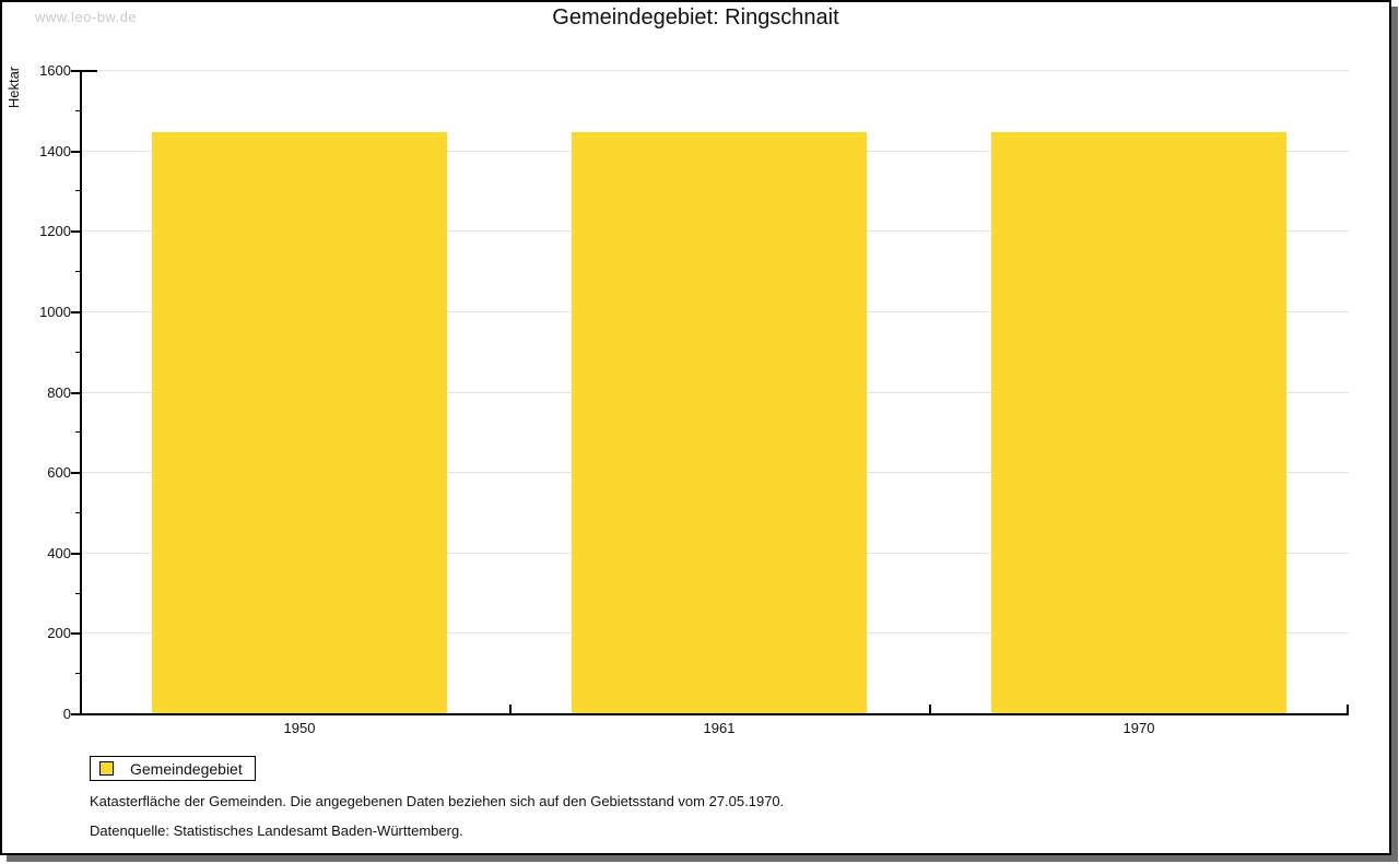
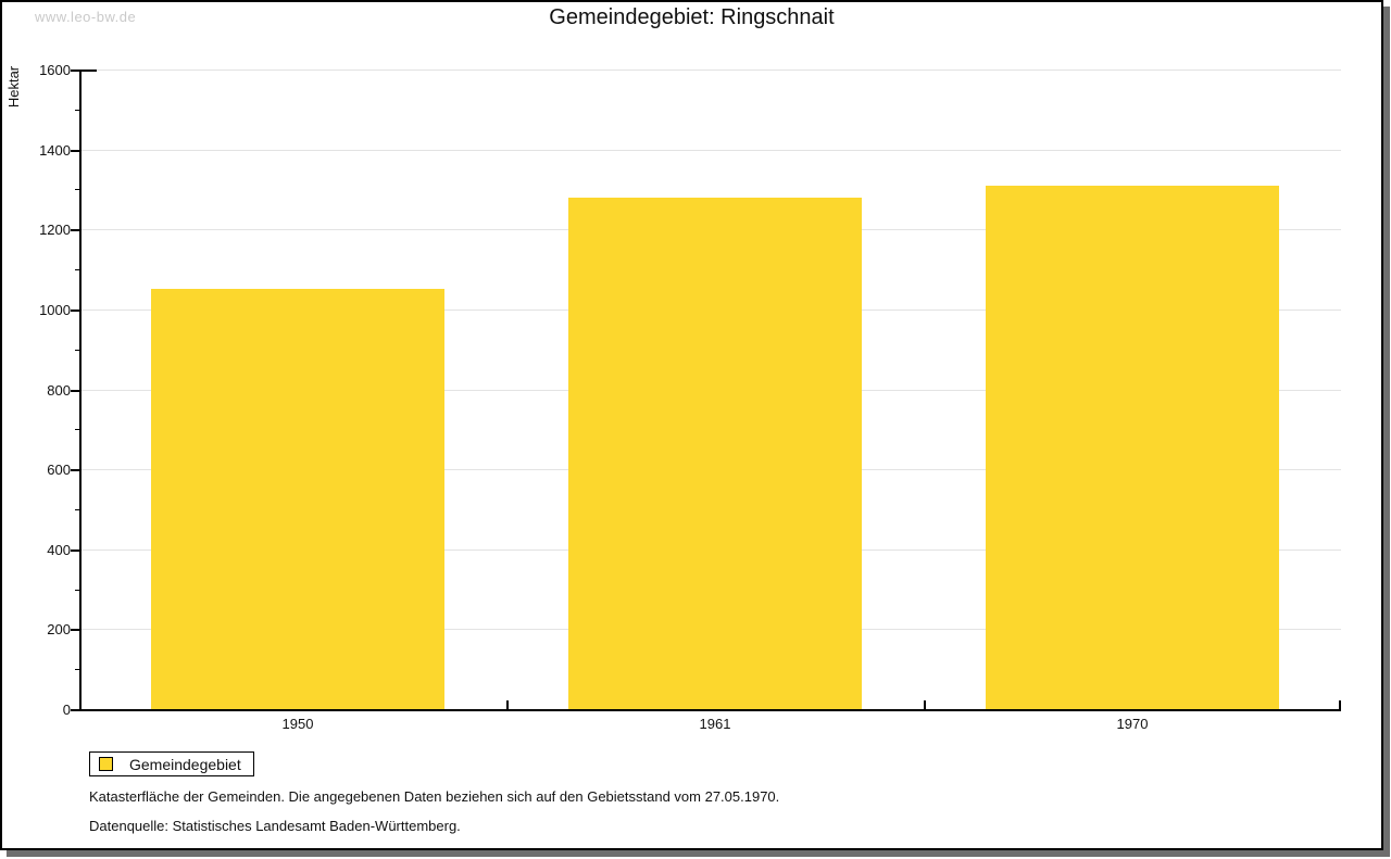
1950: 1440 -> 1050
1961: 1440 -> 1280
1970: 1440 -> 1310
